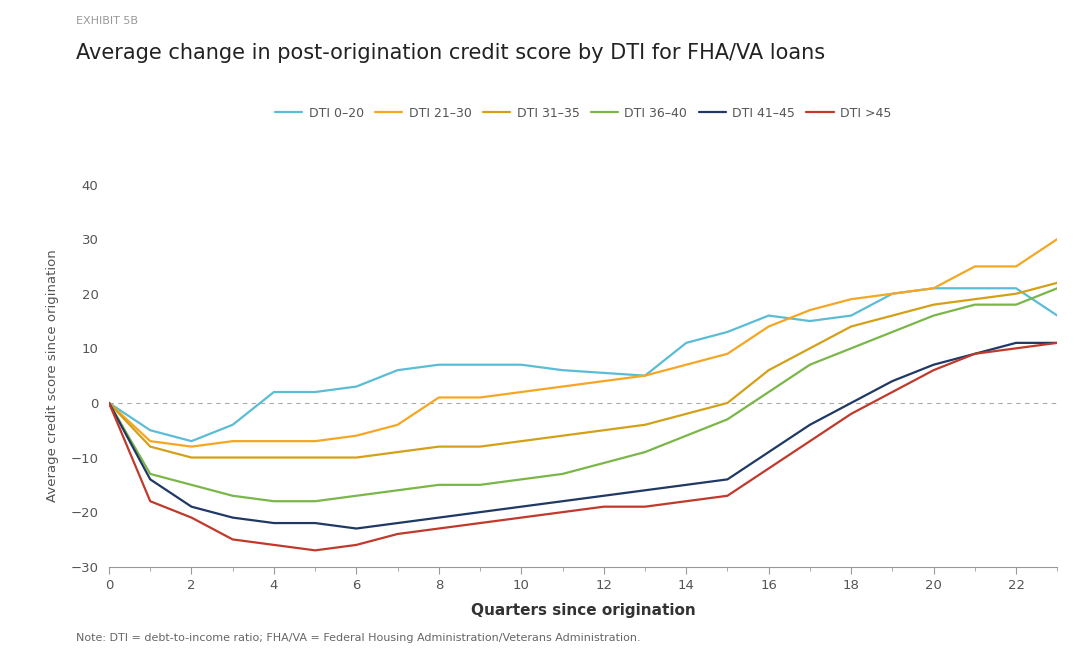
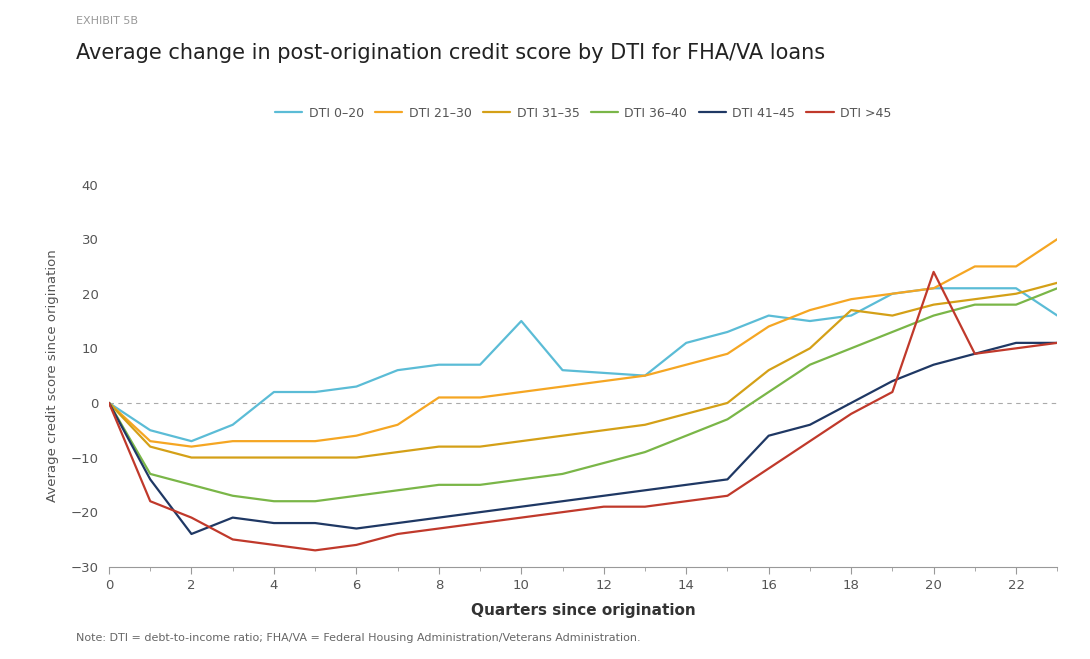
DTI 41–45/2: -19 -> -24
DTI 0–20/10: 7.0 -> 15.0
DTI 41–45/16: -9 -> -6
DTI 31–35/18: 14 -> 17
DTI >45/20: 6 -> 24
